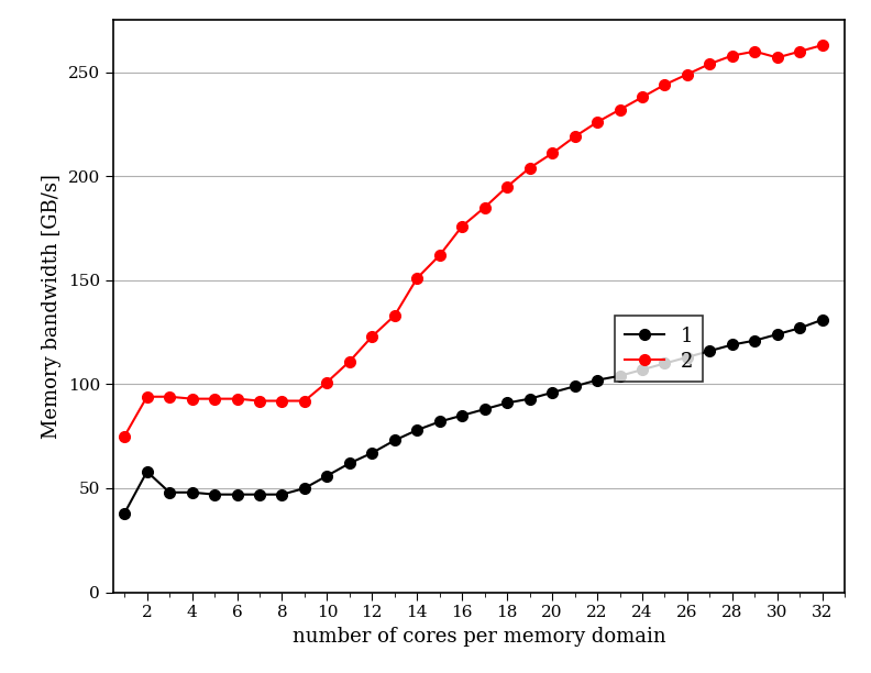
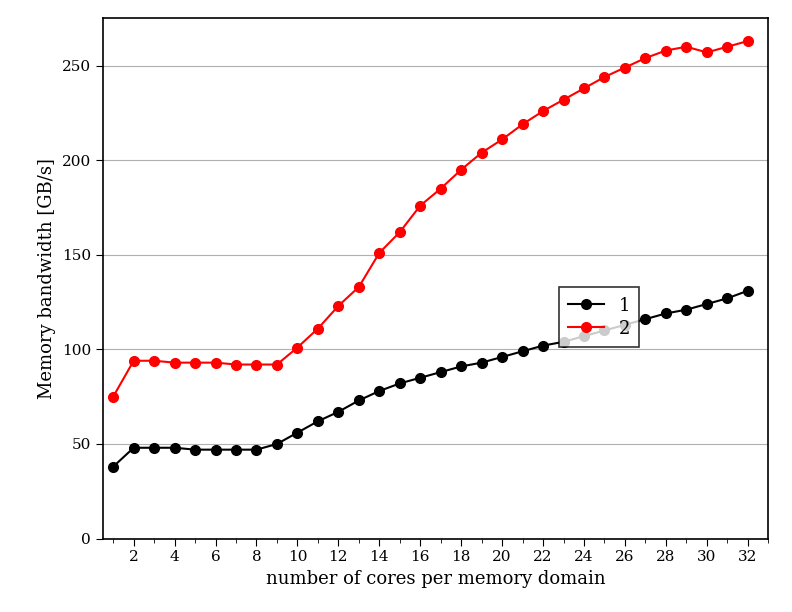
1/2: 58 -> 48
